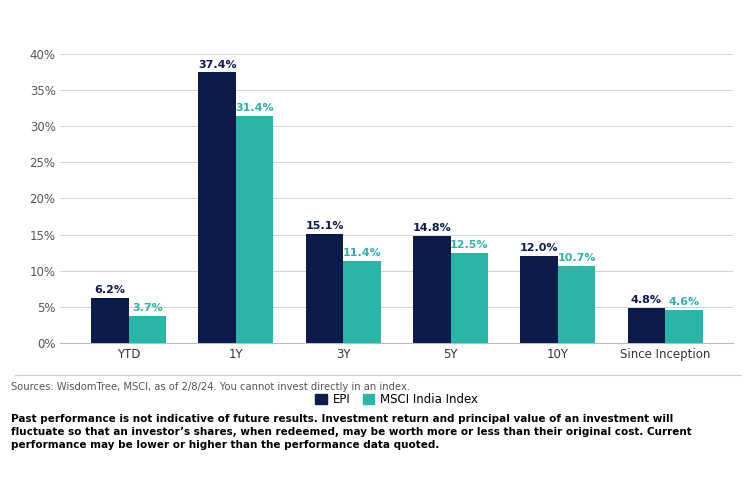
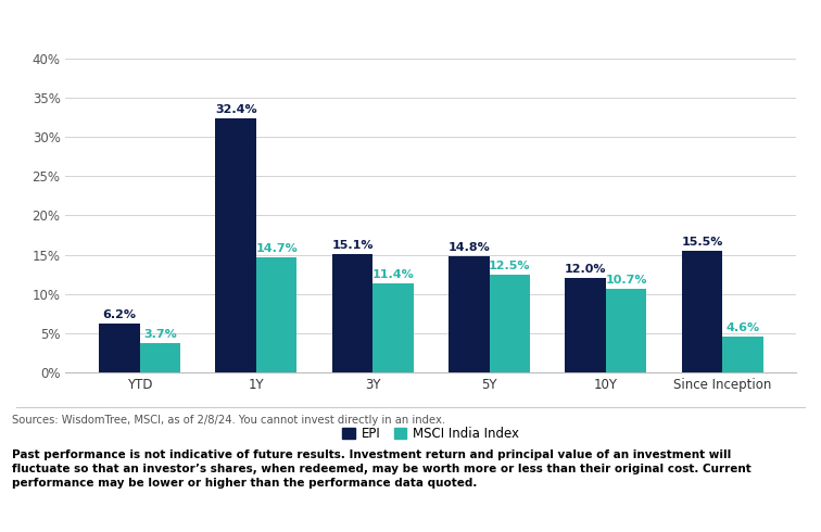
EPI/1Y: 37.4% -> 32.4%
MSCI India Index/1Y: 31.4% -> 14.7%
EPI/Since Inception: 4.8% -> 15.5%
